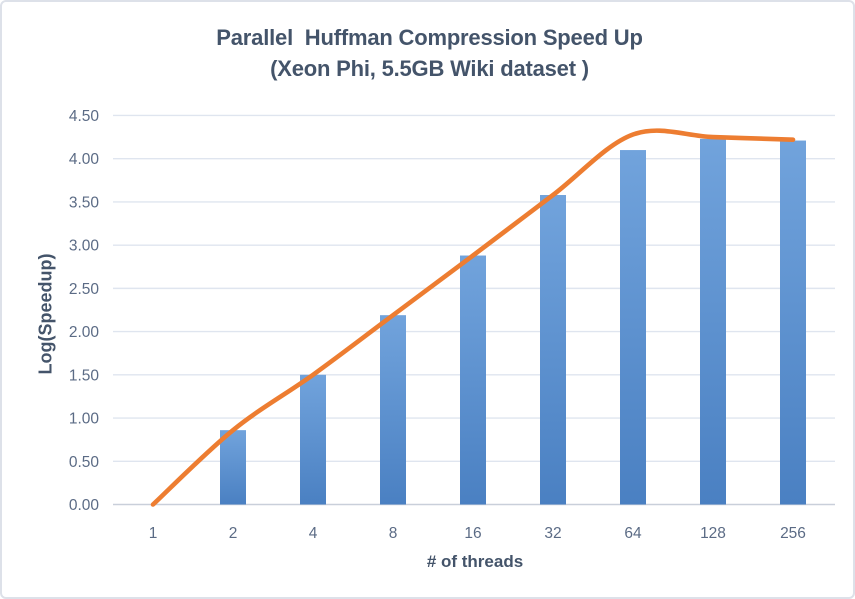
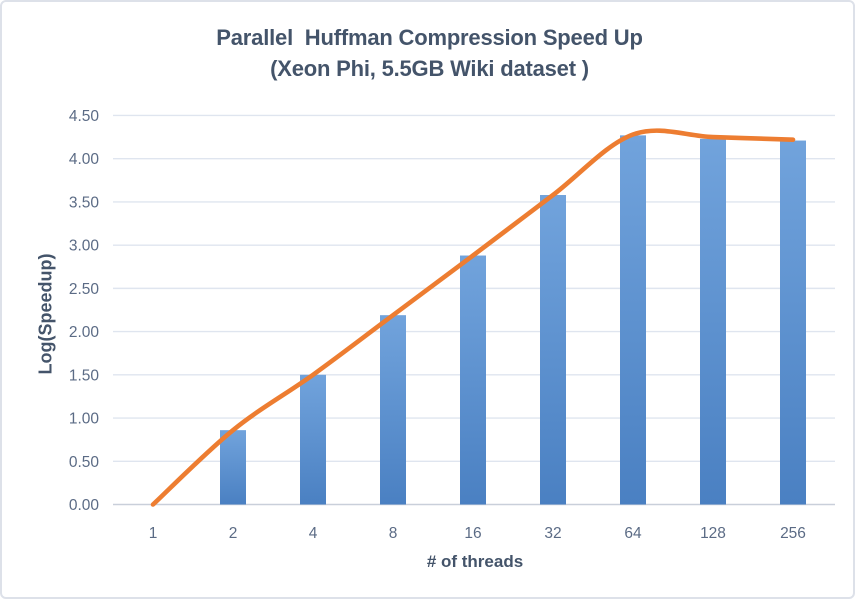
64: 4.1 -> 4.3
